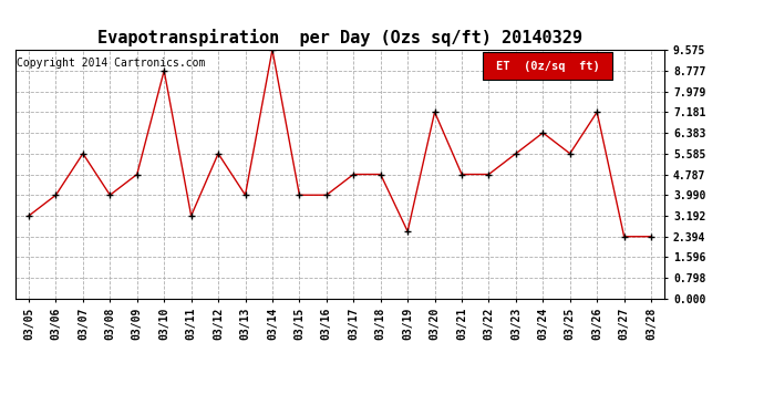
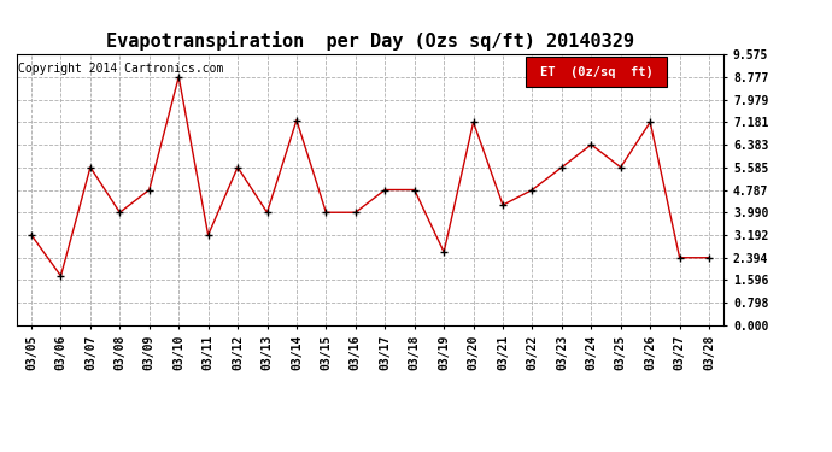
03/06: 3.99 -> 1.75
03/14: 9.57 -> 7.25
03/21: 4.79 -> 4.25
